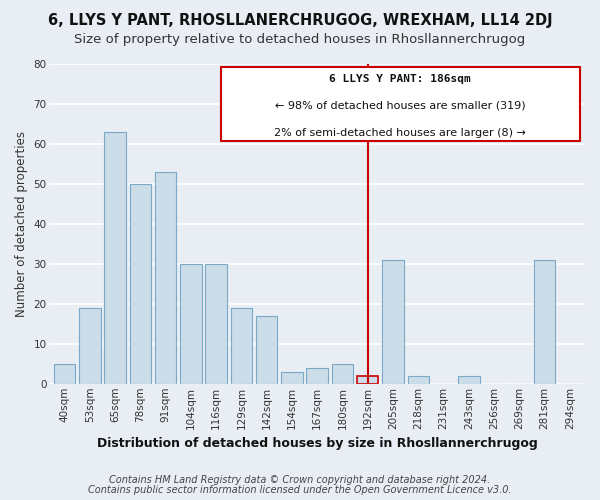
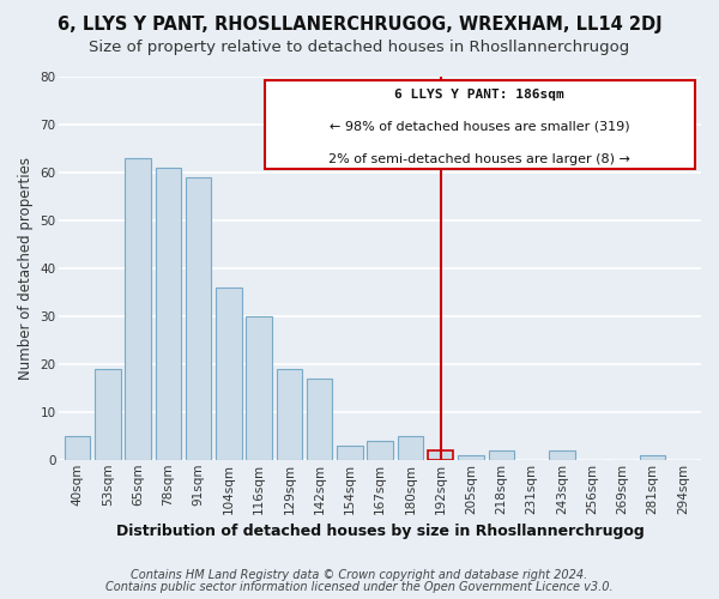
78sqm: 50 -> 61
91sqm: 53 -> 59
104sqm: 30 -> 36
205sqm: 31 -> 1
281sqm: 31 -> 1
